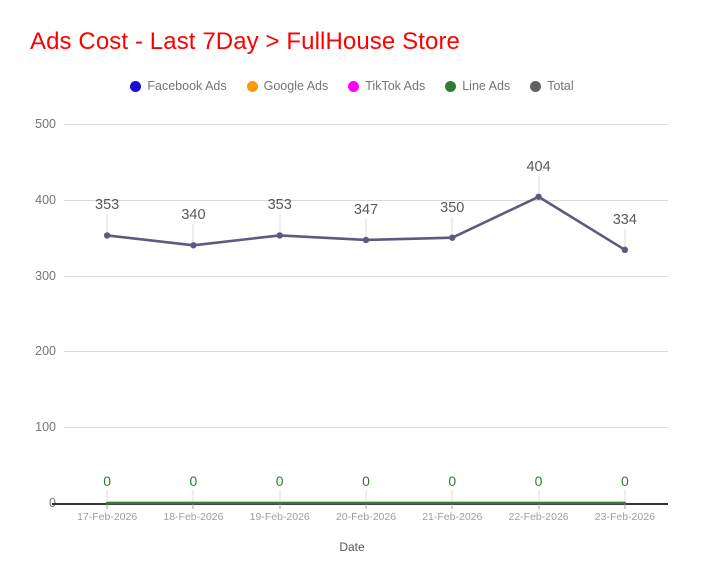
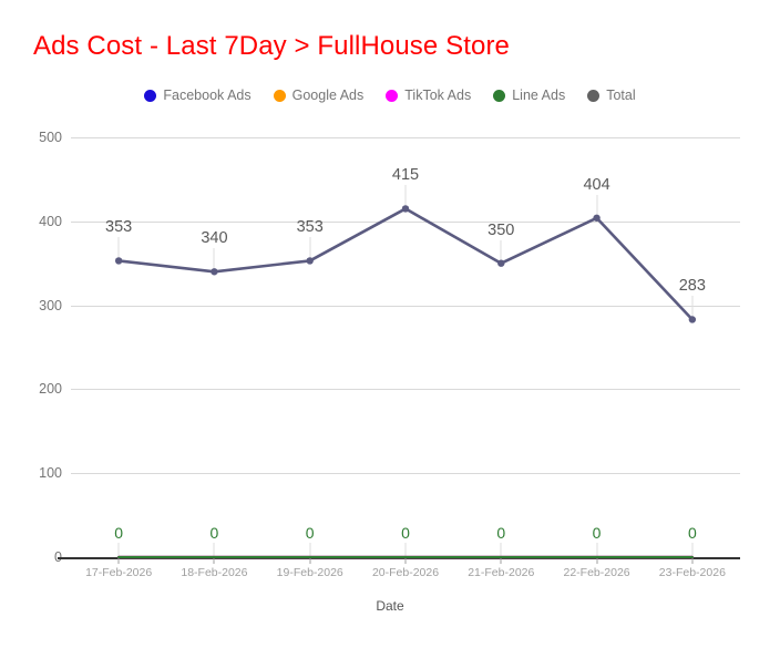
Total/20-Feb-2026: 347 -> 415
Total/23-Feb-2026: 334 -> 283
